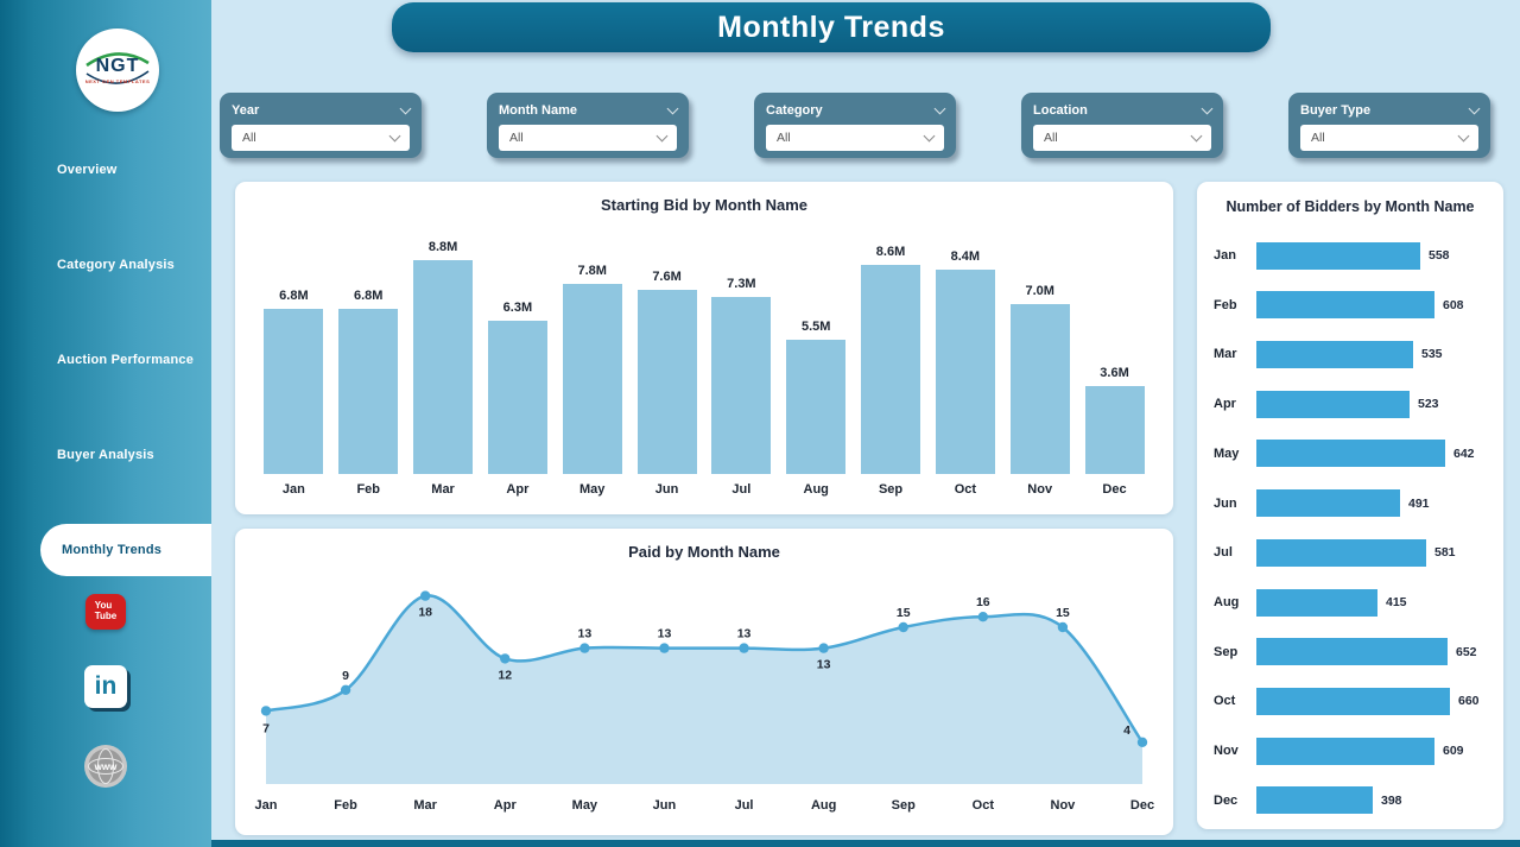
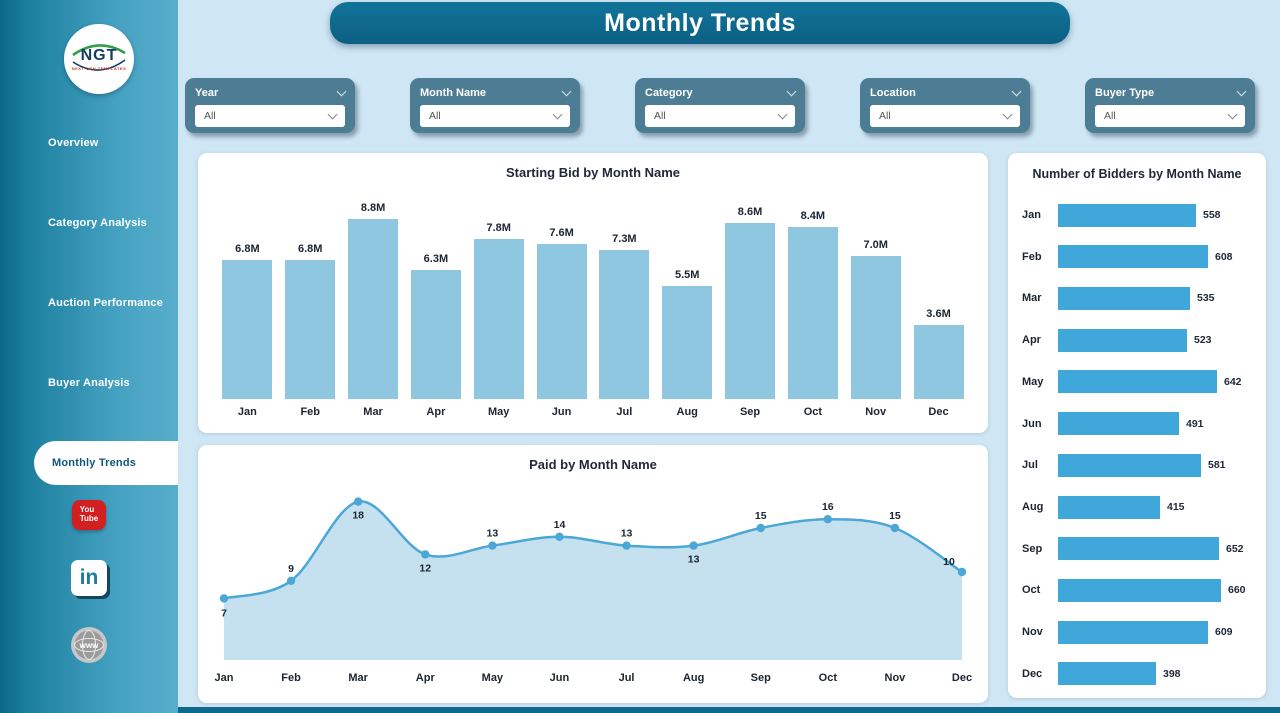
Paid by Month Name/Jun: 13 -> 14
Paid by Month Name/Dec: 4 -> 10
